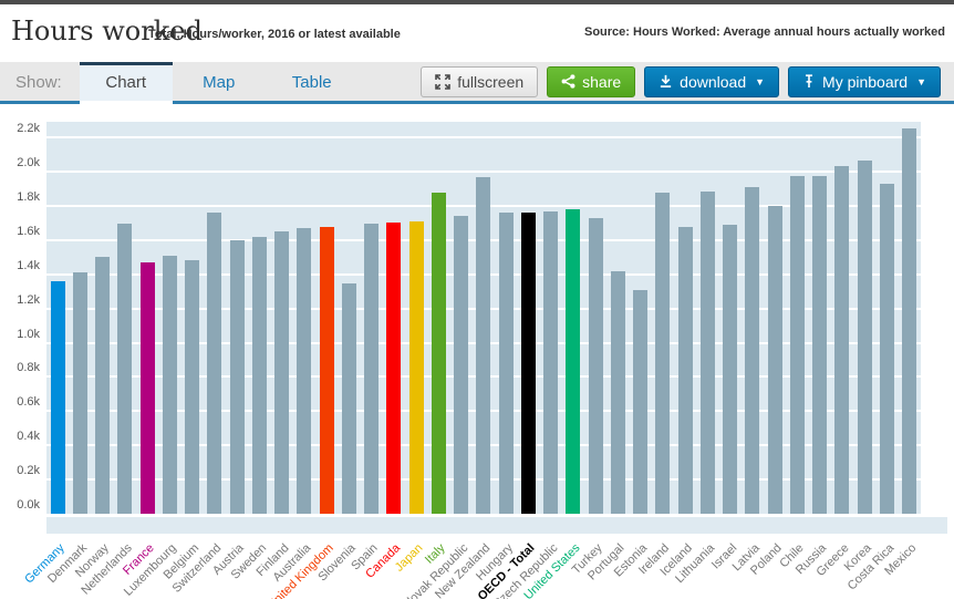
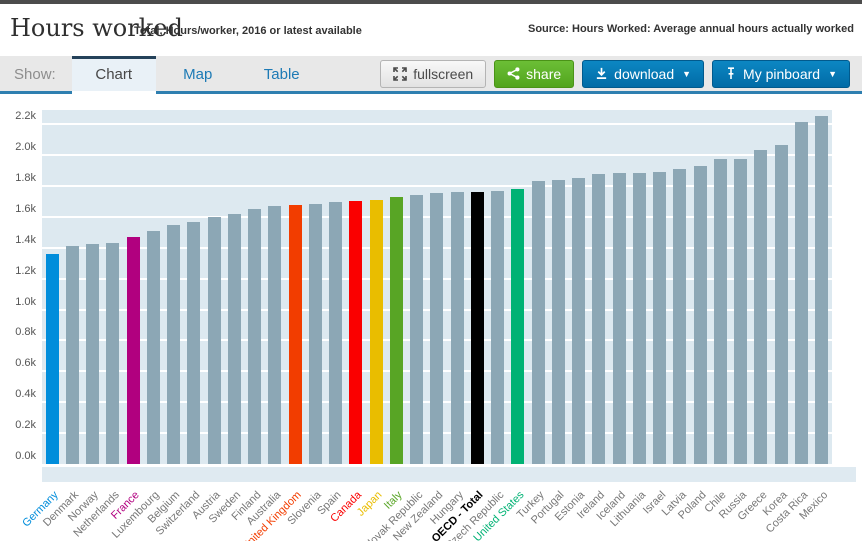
Norway: 1.50k -> 1.42k
Netherlands: 1.70k -> 1.43k
Belgium: 1.48k -> 1.55k
Switzerland: 1.76k -> 1.57k
Slovenia: 1.35k -> 1.68k
Italy: 1.88k -> 1.73k
New Zealand: 1.97k -> 1.75k
Turkey: 1.73k -> 1.83k
Portugal: 1.42k -> 1.84k
Estonia: 1.31k -> 1.86k
Iceland: 1.68k -> 1.88k
Israel: 1.69k -> 1.89k
Poland: 1.80k -> 1.93k
Costa Rica: 1.93k -> 2.21k
